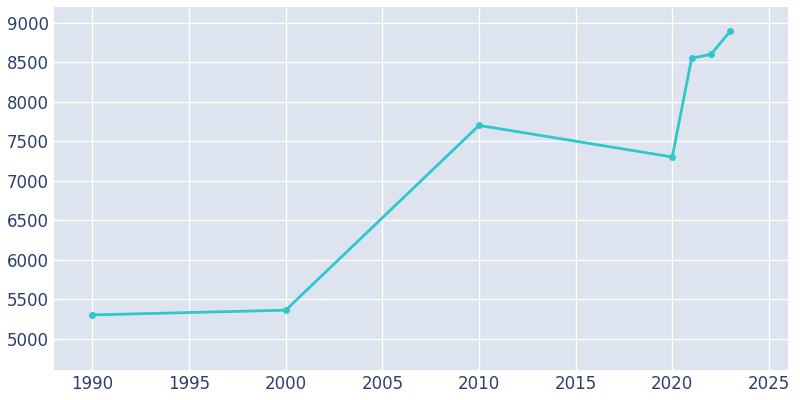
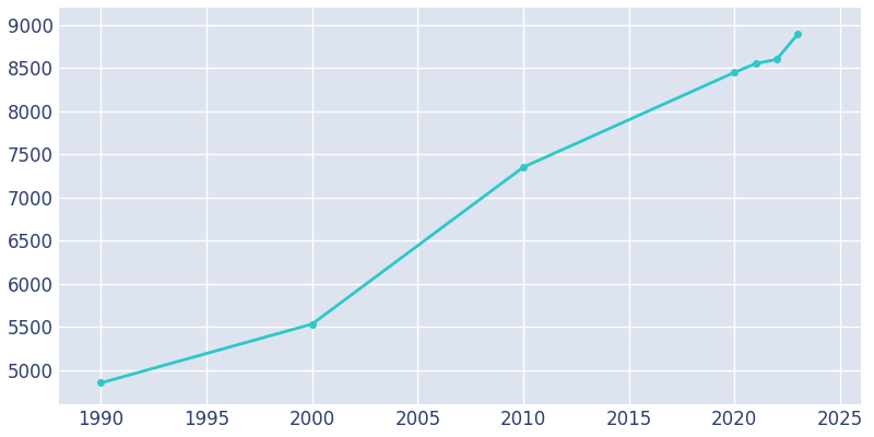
1990: 5300 -> 4850
2000: 5360 -> 5530
2010: 7700 -> 7350
2020: 7300 -> 8450
